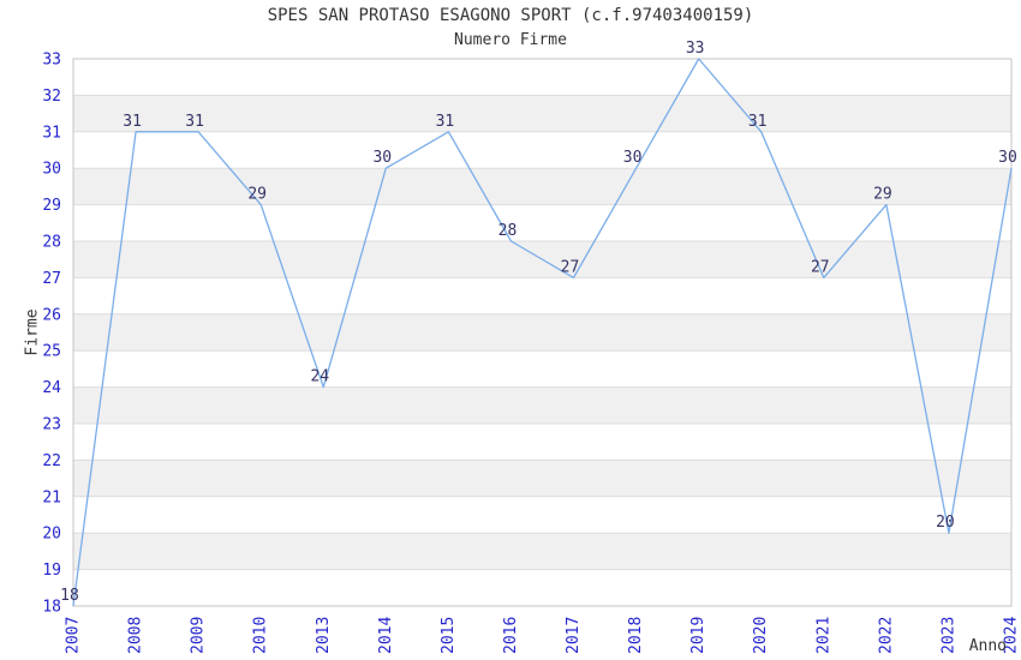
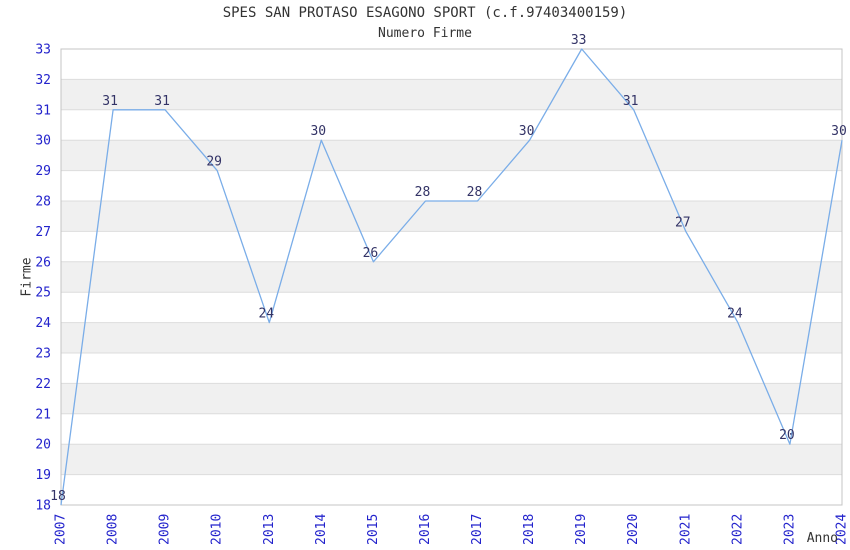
2015: 31 -> 26
2017: 27 -> 28
2022: 29 -> 24
